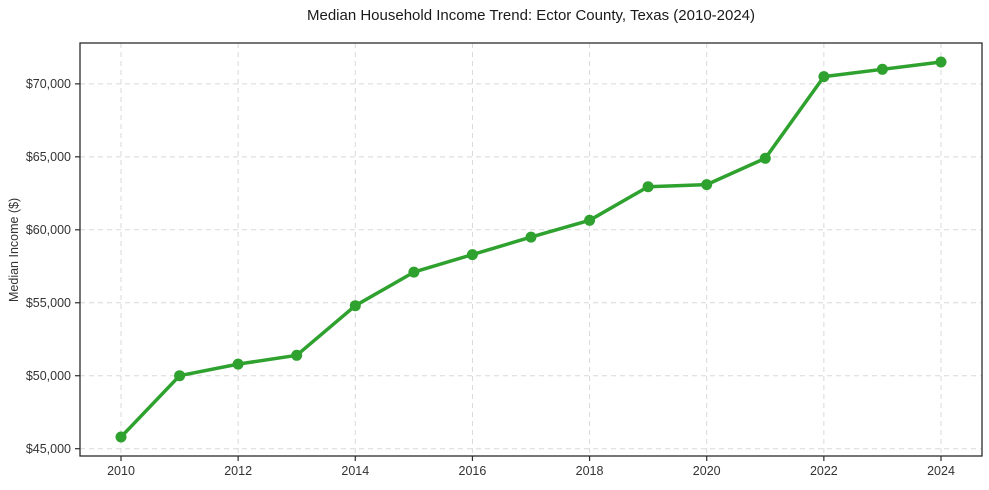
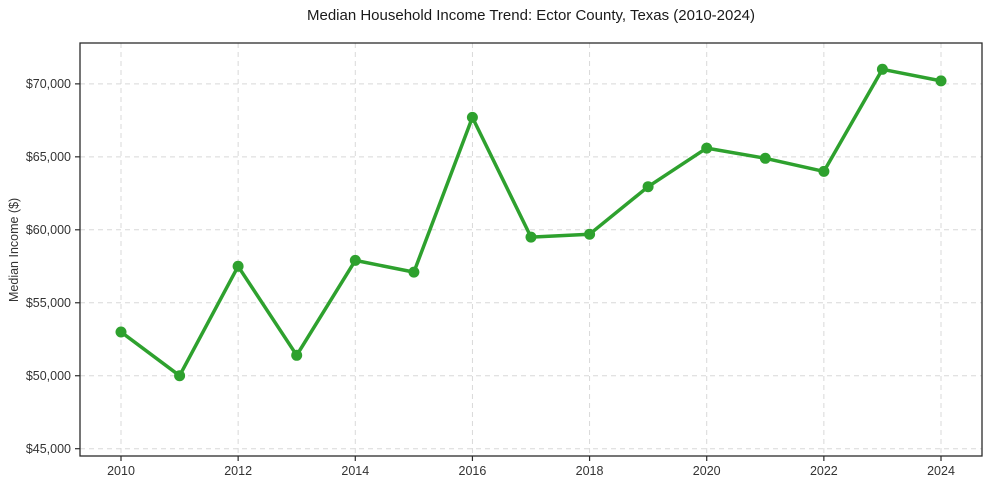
2010: $45800 -> $53000
2012: $50800 -> $57500
2014: $54800 -> $57900
2016: $58300 -> $67700
2018: $60600 -> $59700
2020: $63100 -> $65600
2022: $70500 -> $64000
2024: $71500 -> $70200
